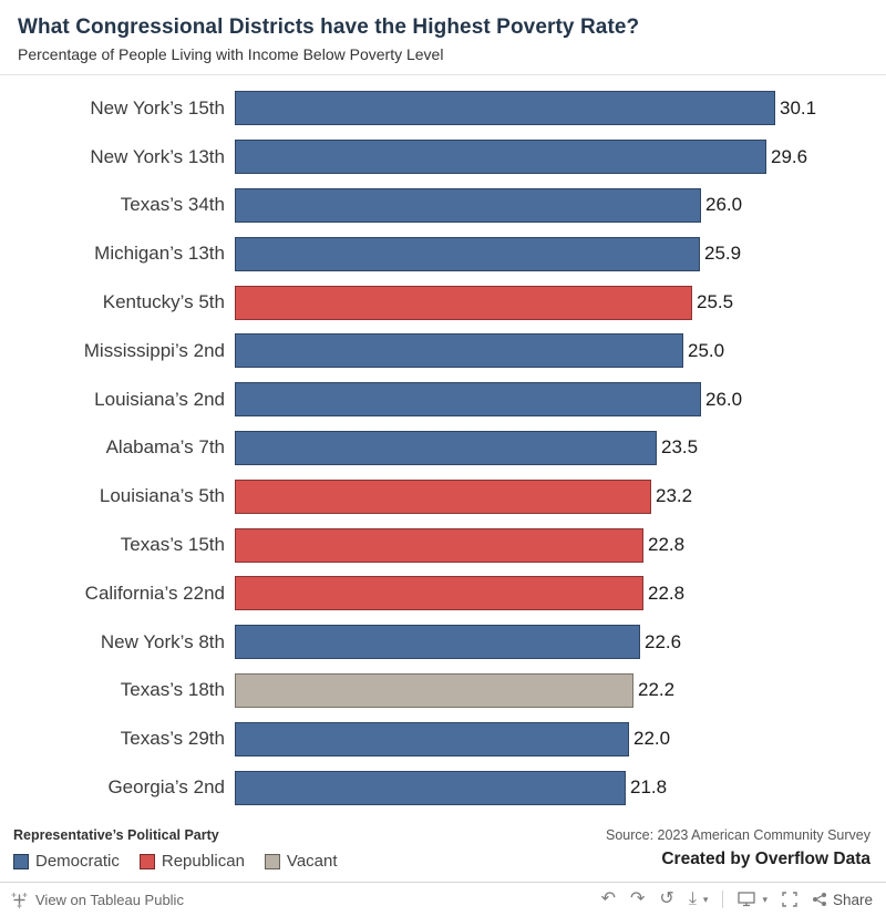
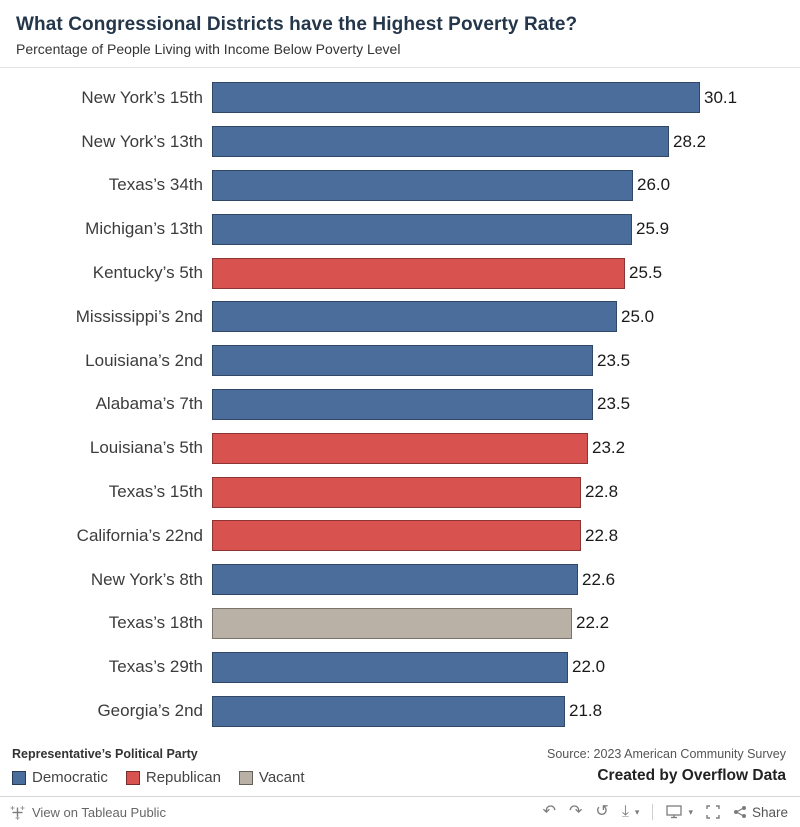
New York’s 13th: 29.6 -> 28.2
Louisiana’s 2nd: 26.0 -> 23.5
